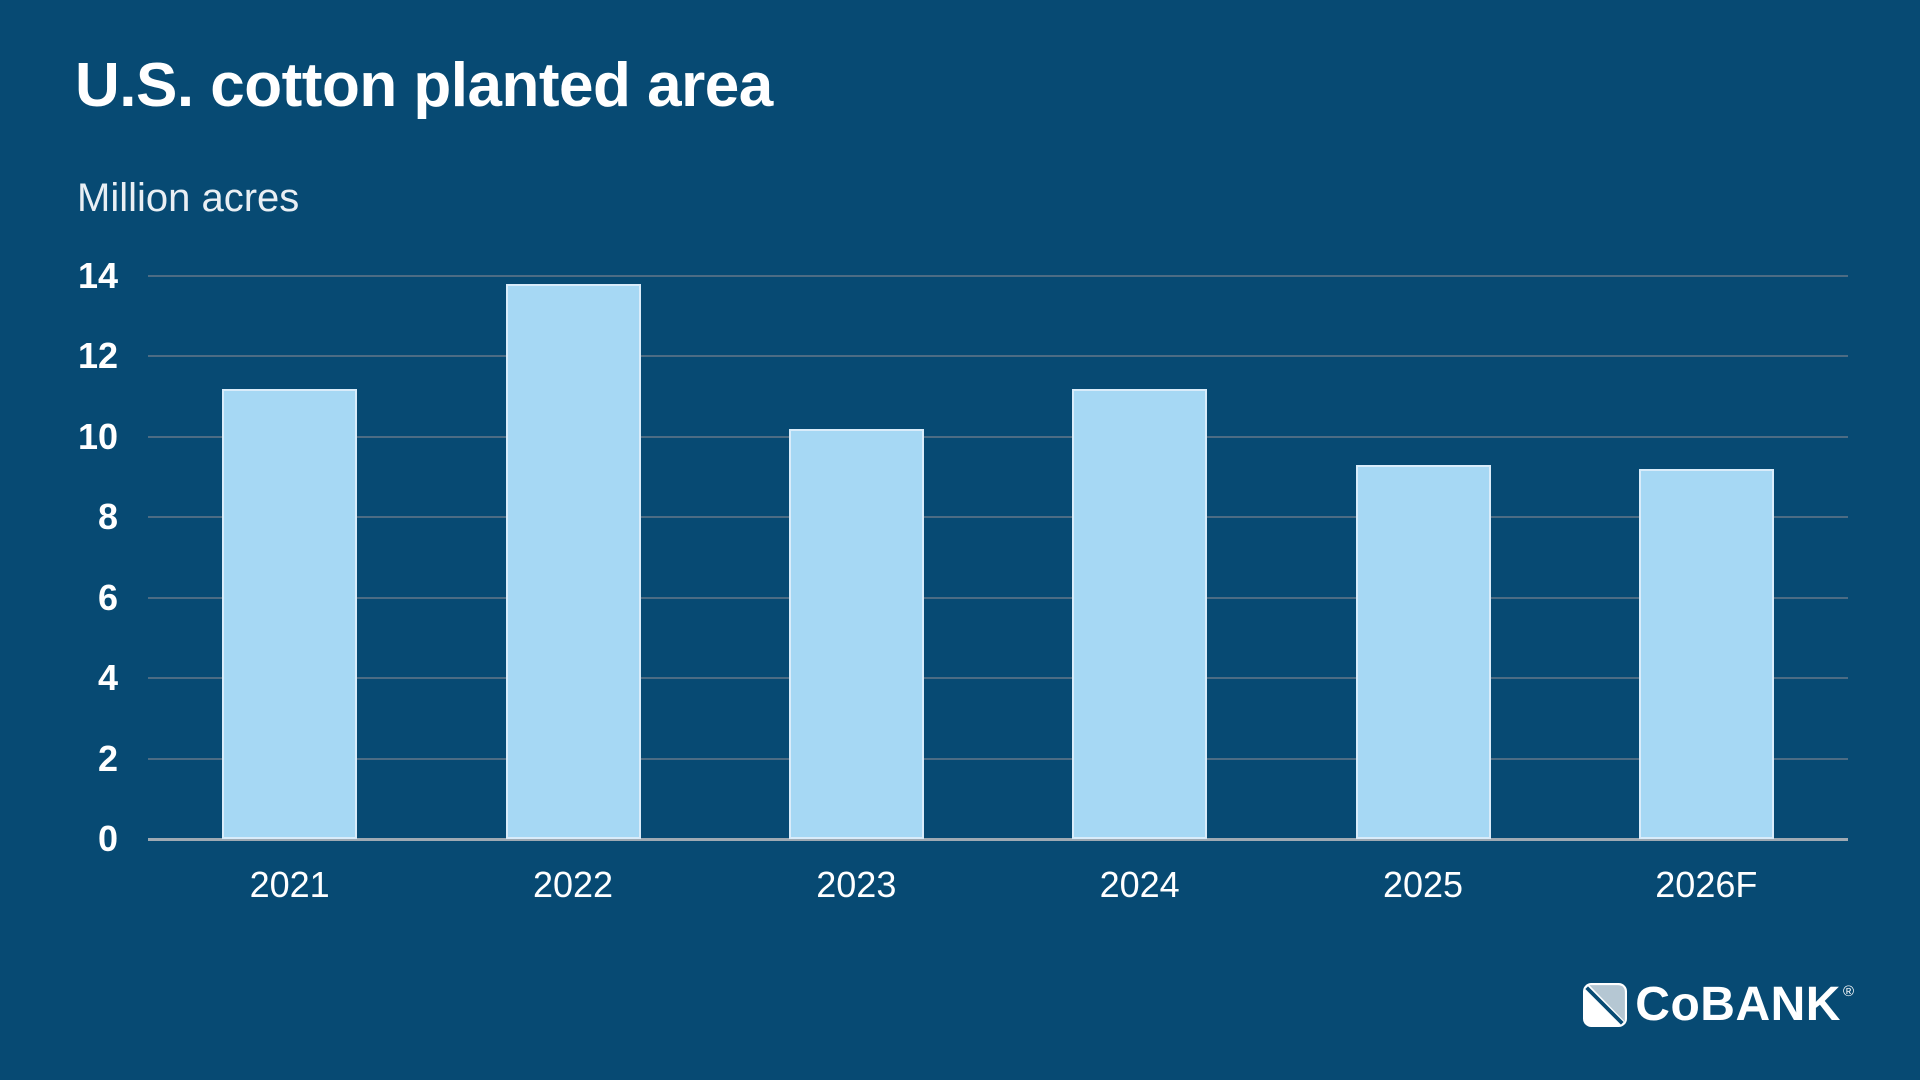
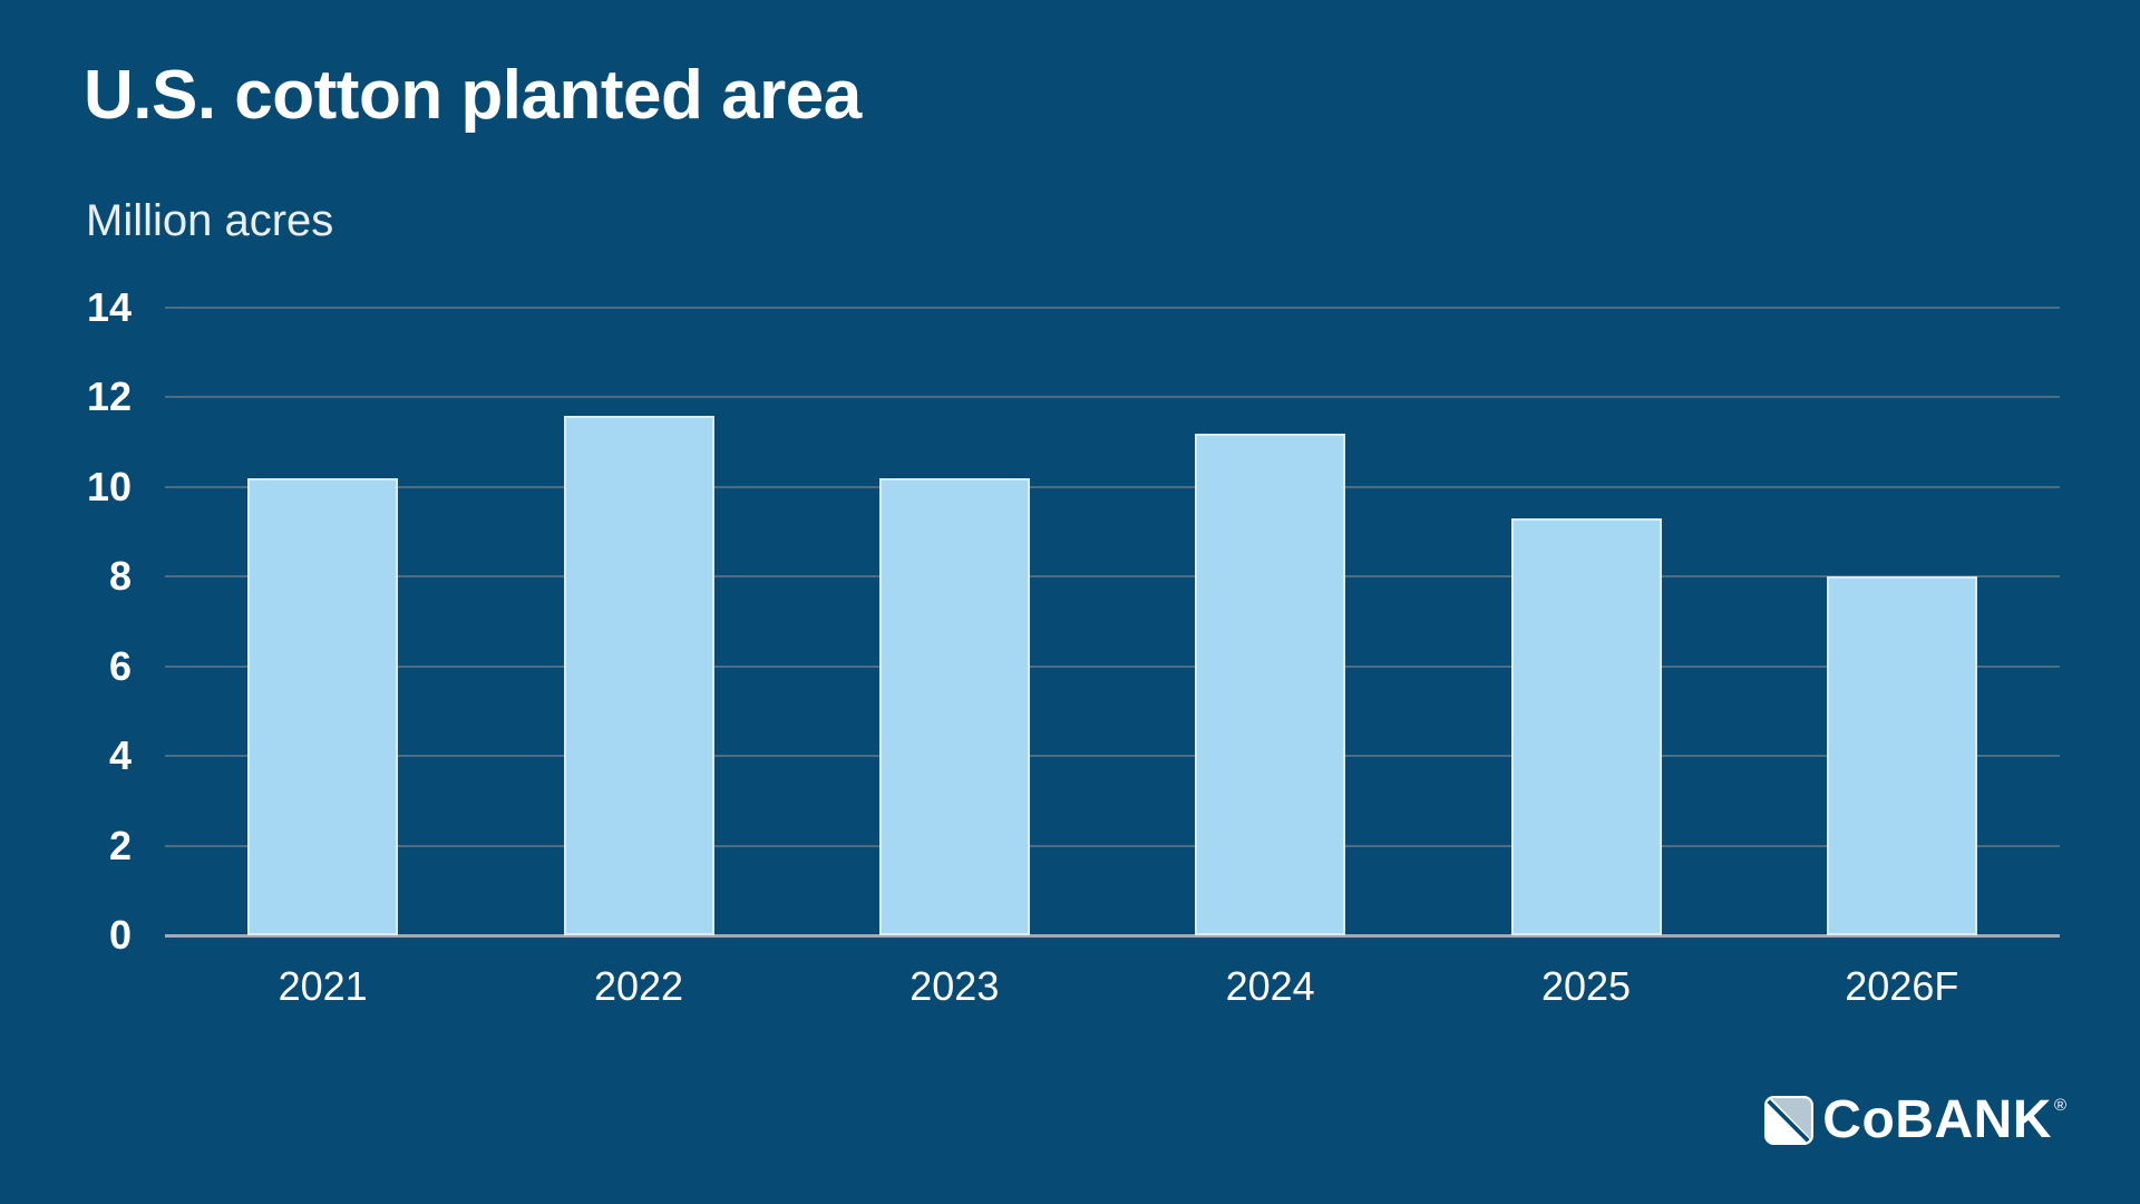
2021: 11.2 -> 10.2
2022: 13.8 -> 11.6
2026F: 9.2 -> 8.0
